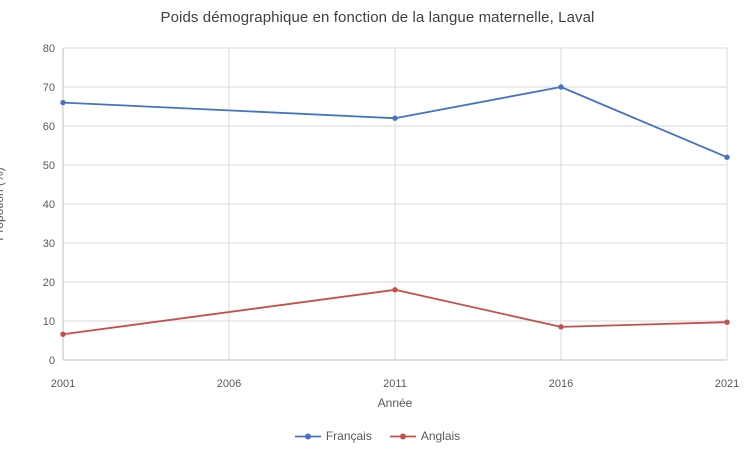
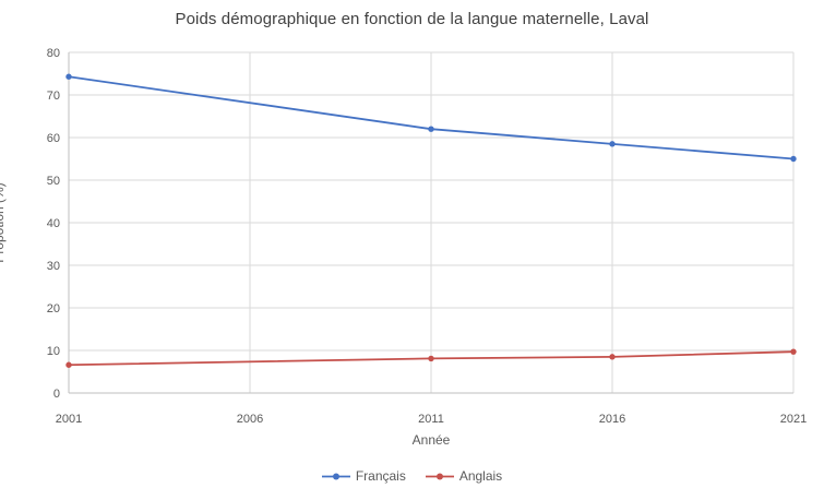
Français/2001: 66 -> 74
Anglais/2011: 18 -> 8
Français/2016: 70 -> 58
Français/2021: 52 -> 55
